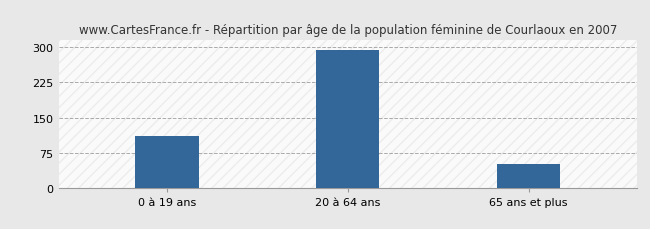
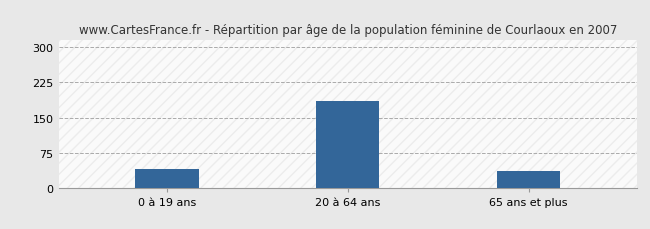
0 à 19 ans: 110 -> 40
20 à 64 ans: 295 -> 185
65 ans et plus: 50 -> 35
